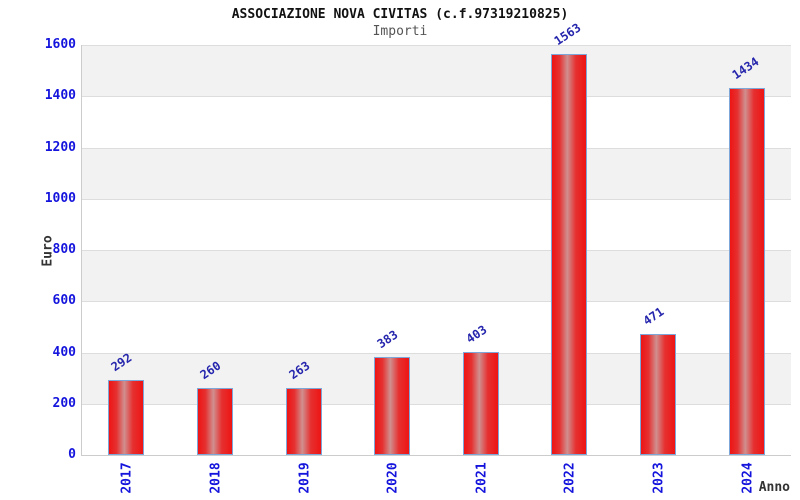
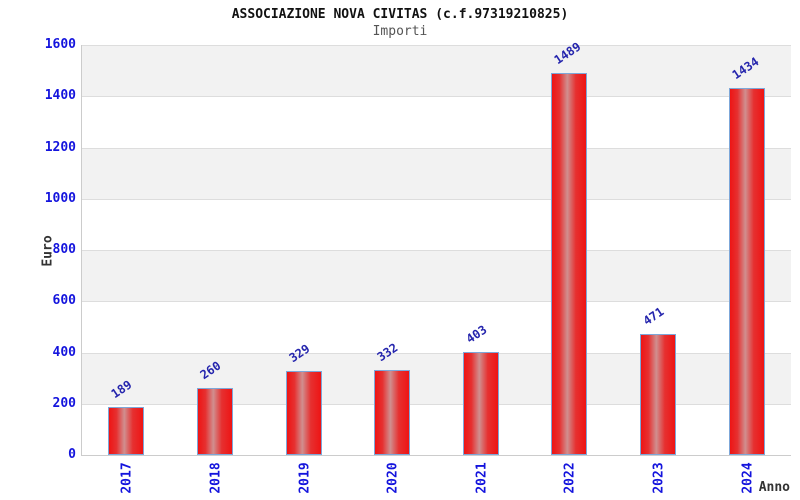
2017: 292 -> 189
2019: 263 -> 329
2020: 383 -> 332
2022: 1563 -> 1489
